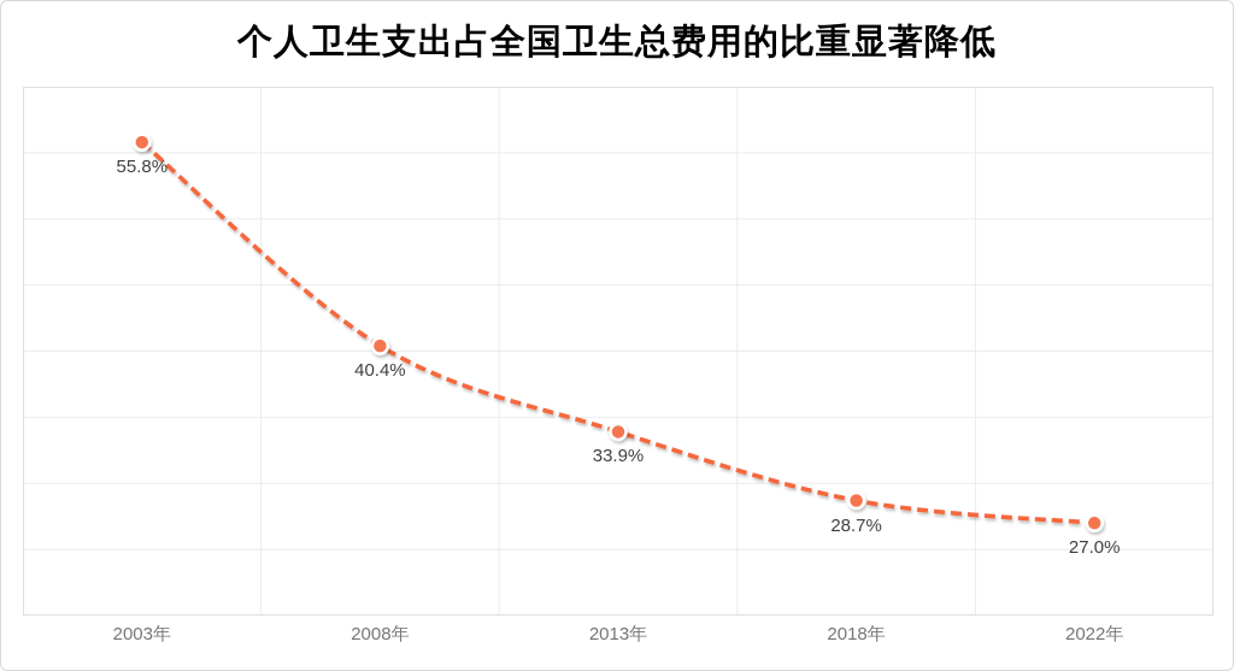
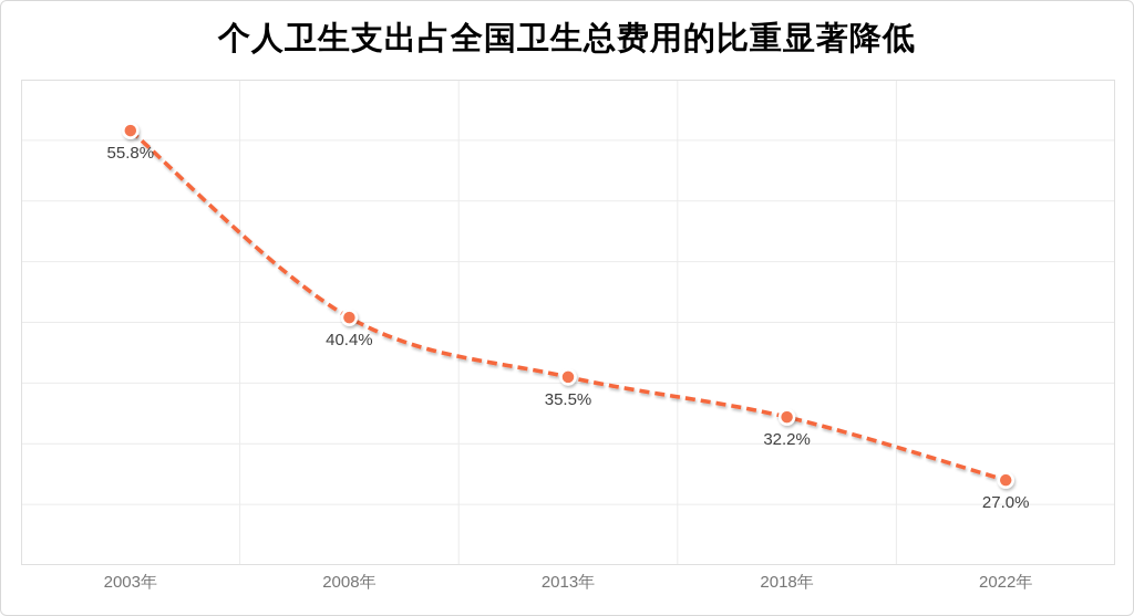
2013年: 33.9% -> 35.5%
2018年: 28.7% -> 32.2%
